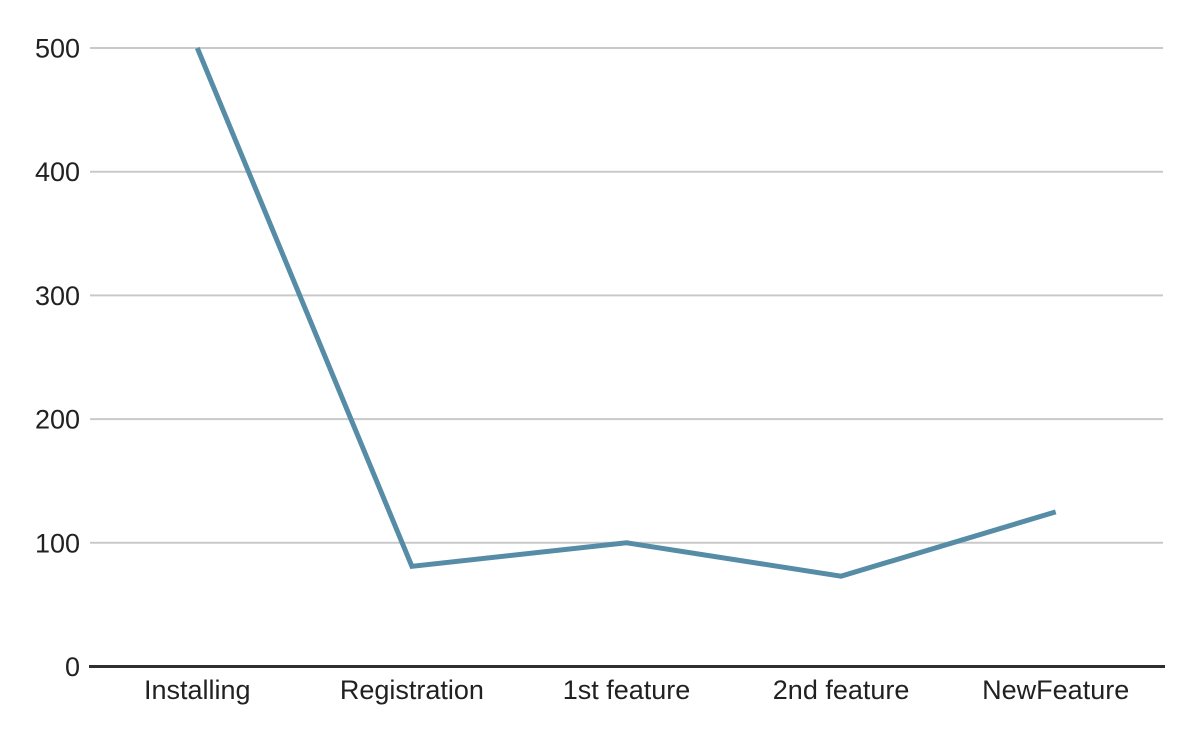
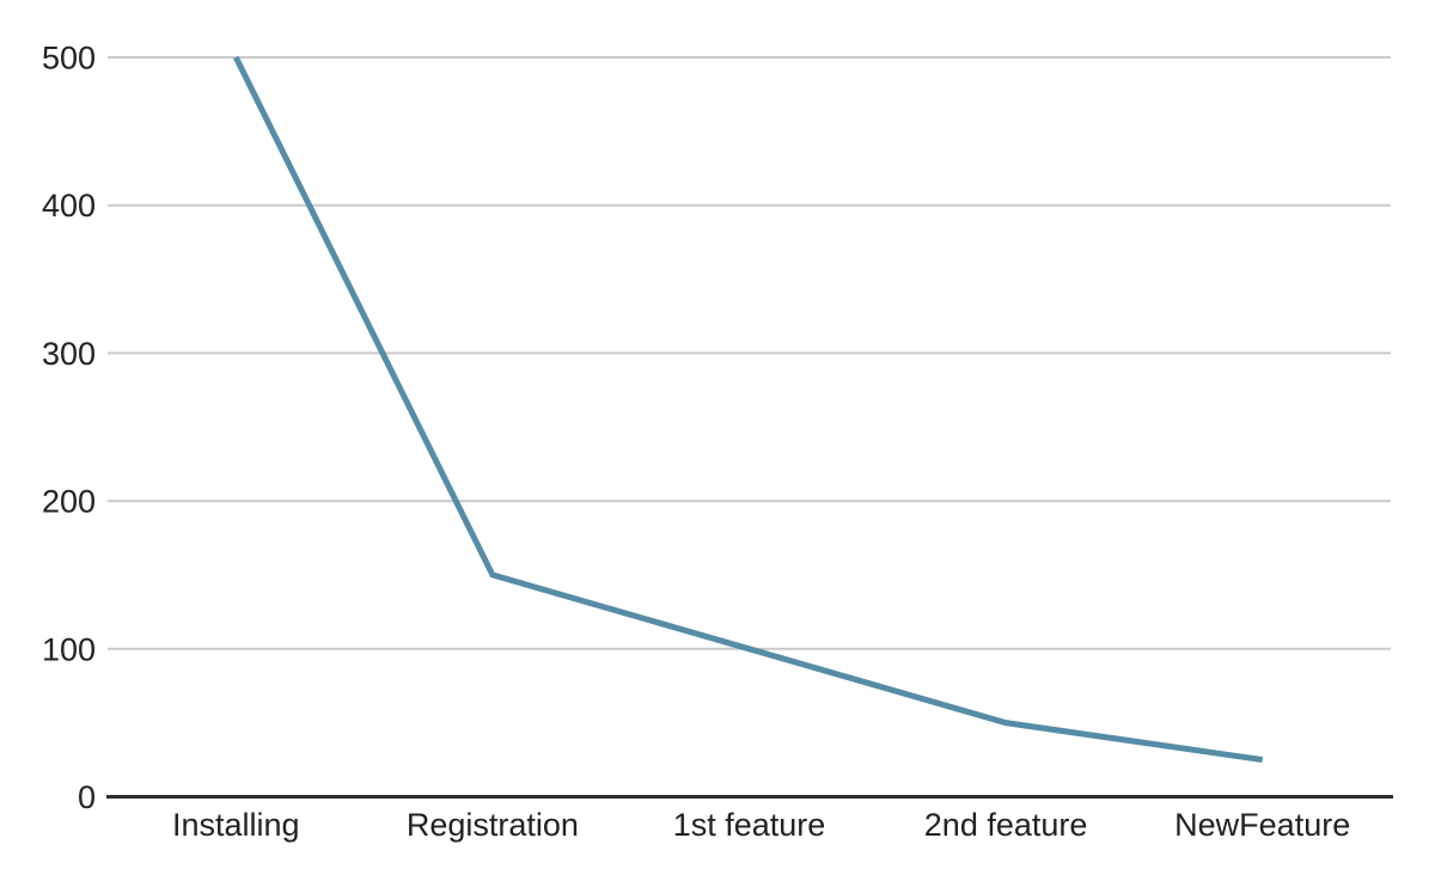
Registration: 81 -> 150
2nd feature: 73 -> 50
NewFeature: 125 -> 25
